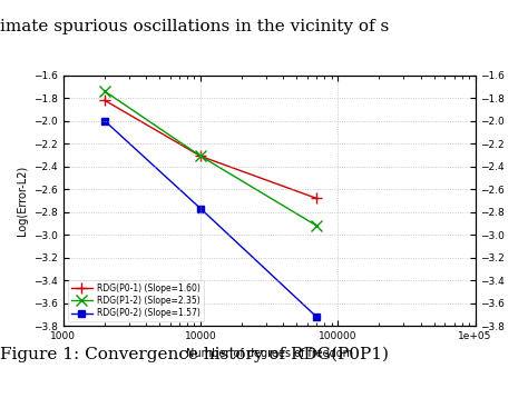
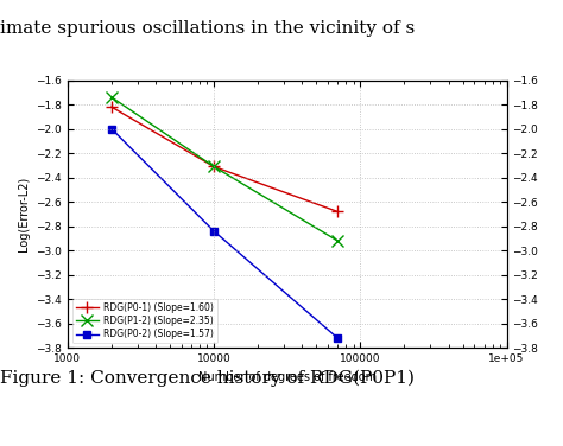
RDG(P0-2) (Slope=1.57)/10000: -2.77 -> -2.84
